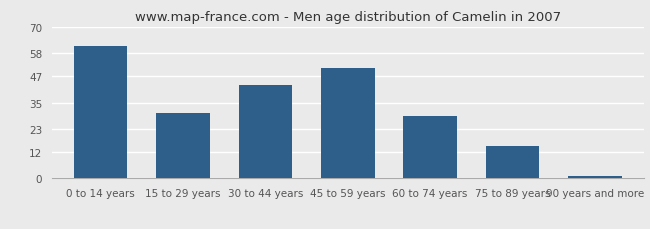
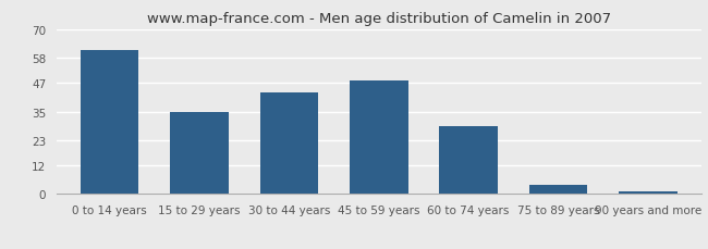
15 to 29 years: 30 -> 35
45 to 59 years: 51 -> 48
75 to 89 years: 15 -> 4
